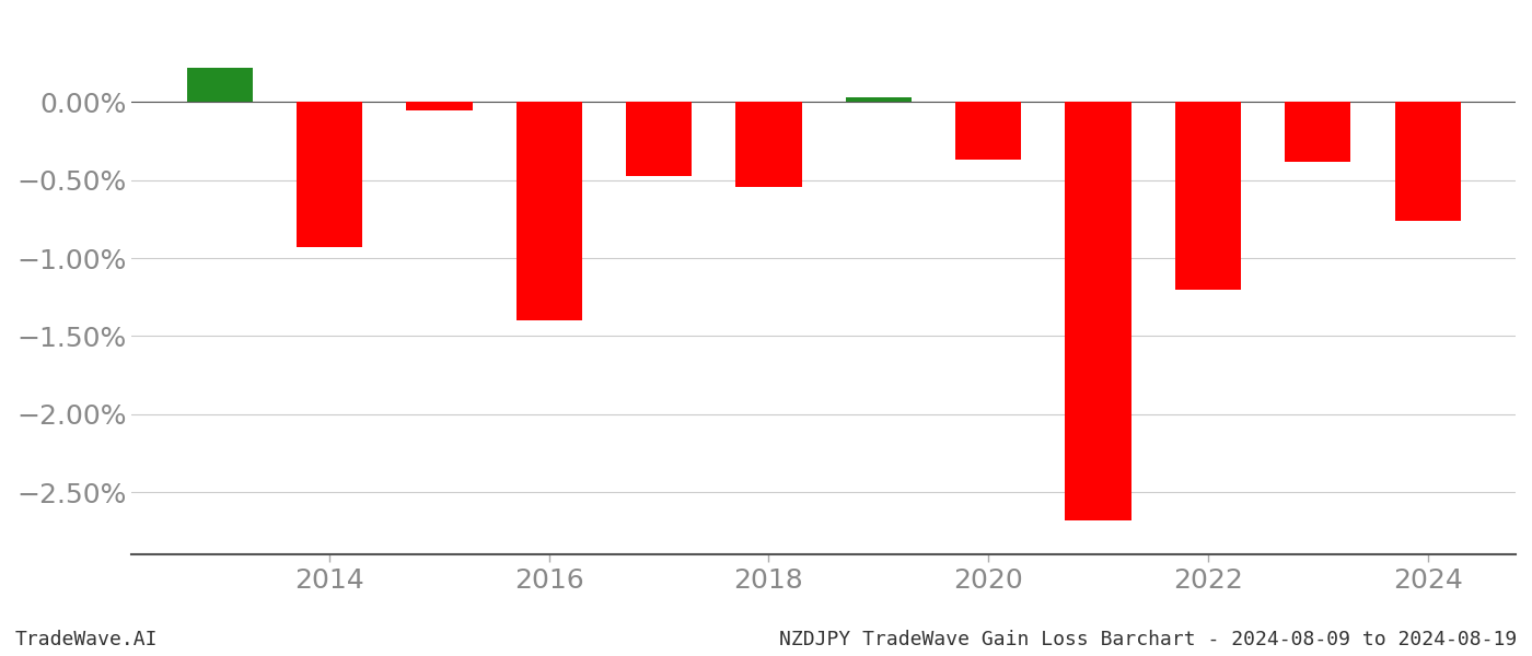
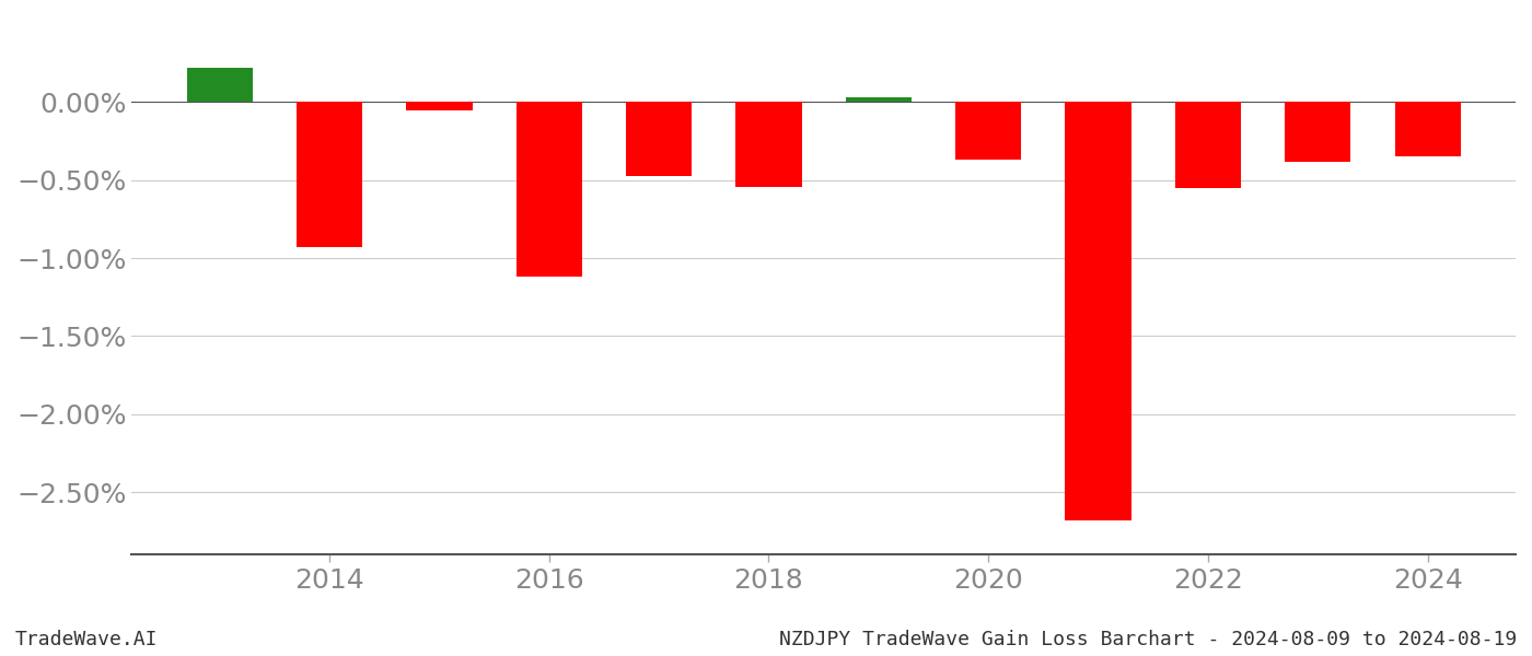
2016: -1.40% -> -1.12%
2022: -1.20% -> -0.55%
2024: -0.76% -> -0.35%
